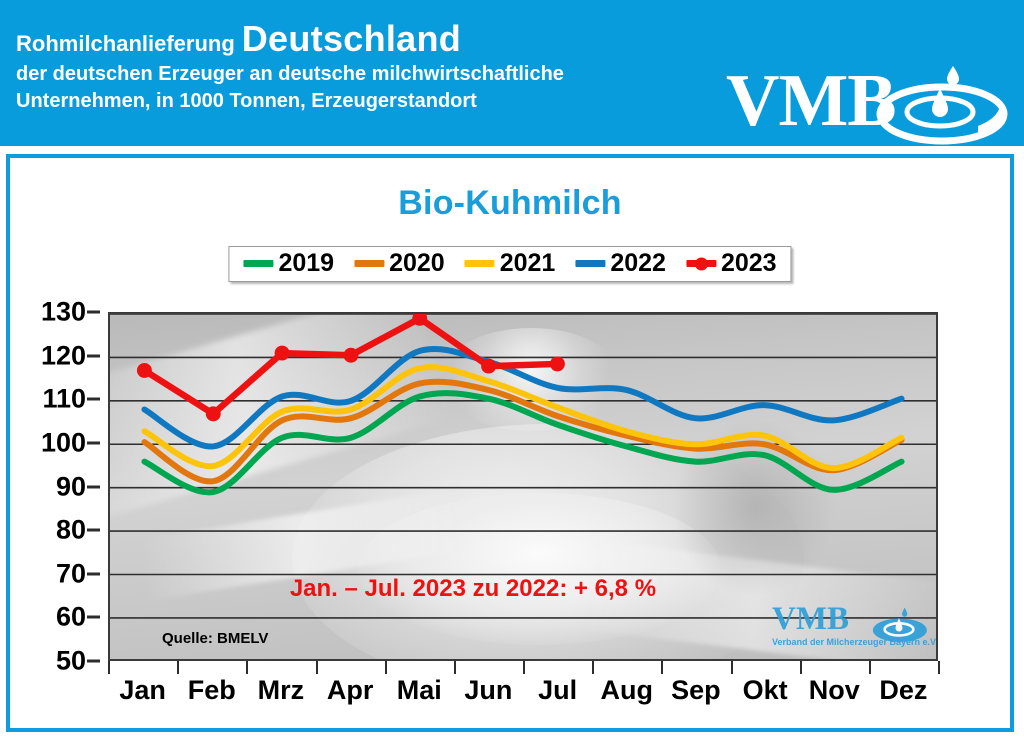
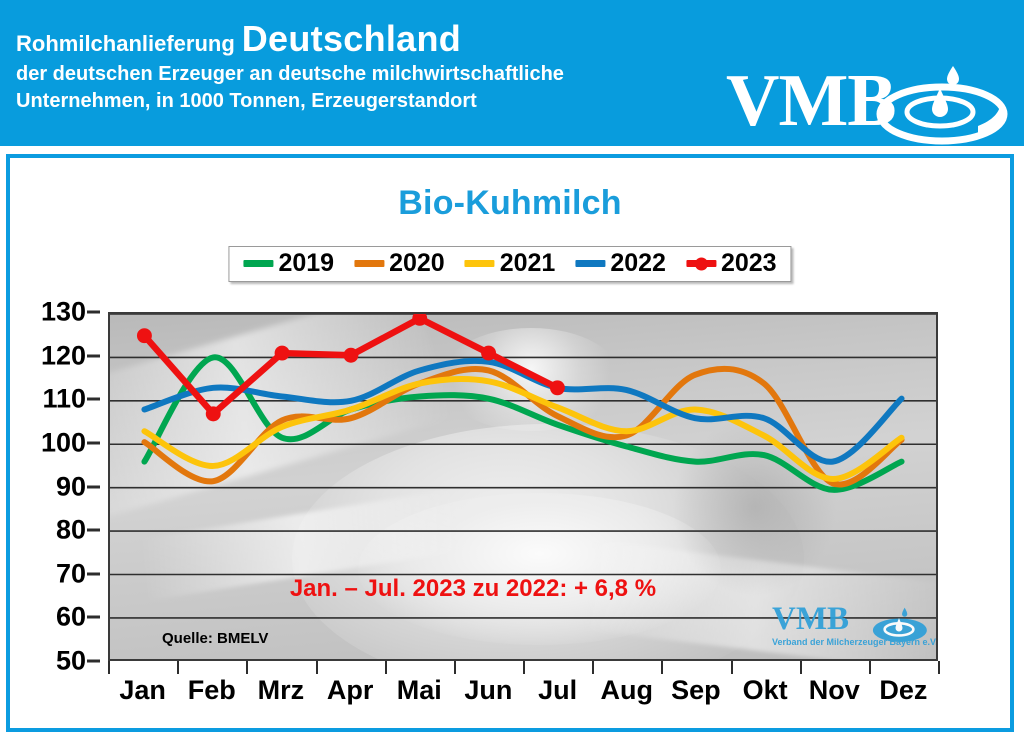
2023/Jan: 117 -> 125
2019/Feb: 89 -> 120
2022/Feb: 100 -> 113
2021/Mrz: 108 -> 104
2019/Apr: 102 -> 108
2021/Mai: 118 -> 114
2022/Mai: 122 -> 117
2020/Jun: 112 -> 117
2023/Jun: 118 -> 121
2023/Jul: 118 -> 113
2020/Sep: 99 -> 116
2021/Sep: 100 -> 108
2020/Okt: 100 -> 114
2022/Okt: 109 -> 106
2020/Nov: 94 -> 91
2021/Nov: 94 -> 92
2022/Nov: 106 -> 96
